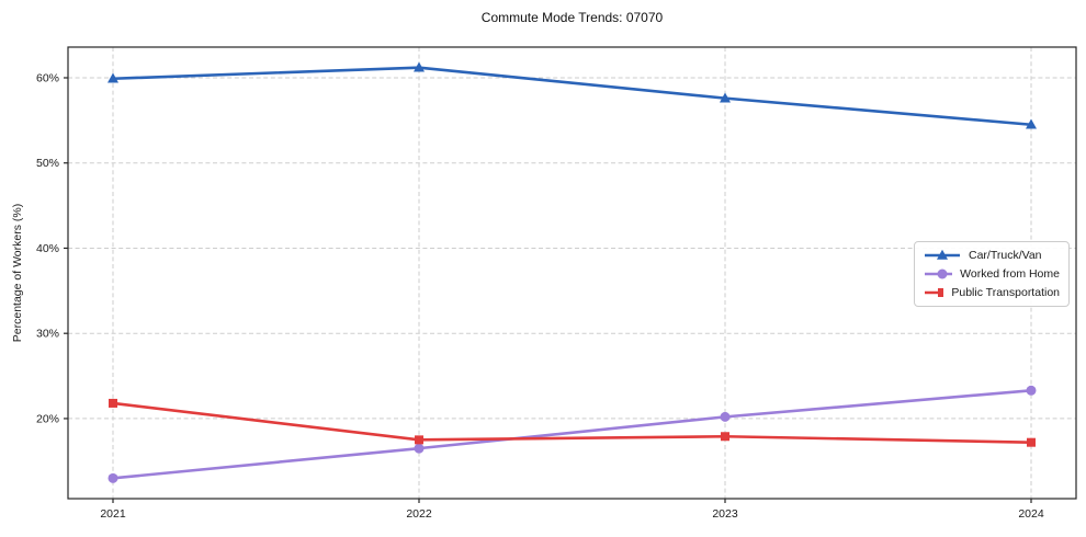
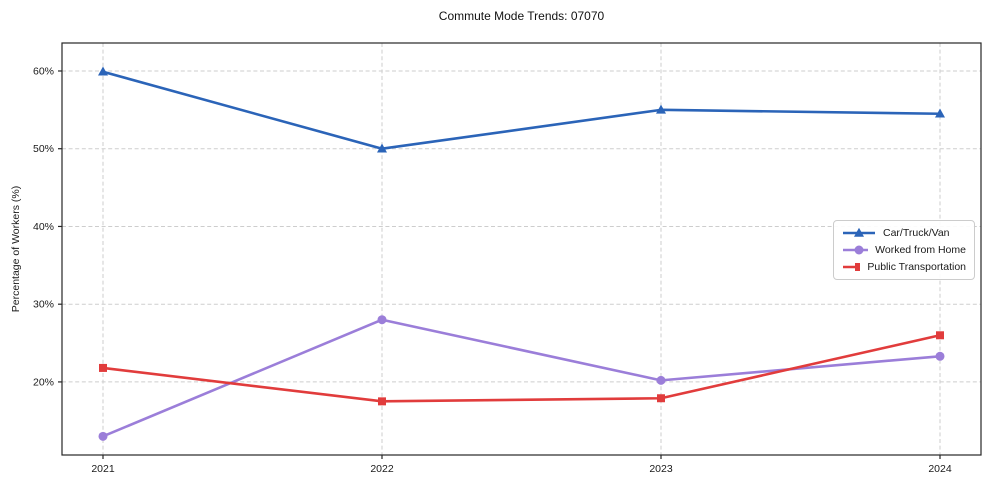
Car/Truck/Van/2022: 61% -> 50%
Worked from Home/2022: 16% -> 28%
Car/Truck/Van/2023: 58% -> 55%
Public Transportation/2024: 17% -> 26%
